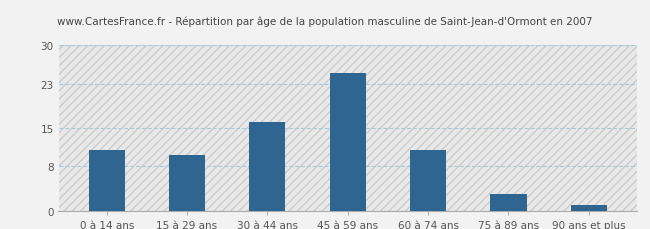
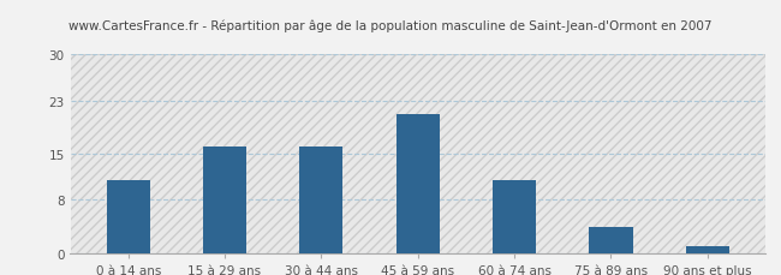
15 à 29 ans: 10 -> 16
45 à 59 ans: 25 -> 21
75 à 89 ans: 3 -> 4
